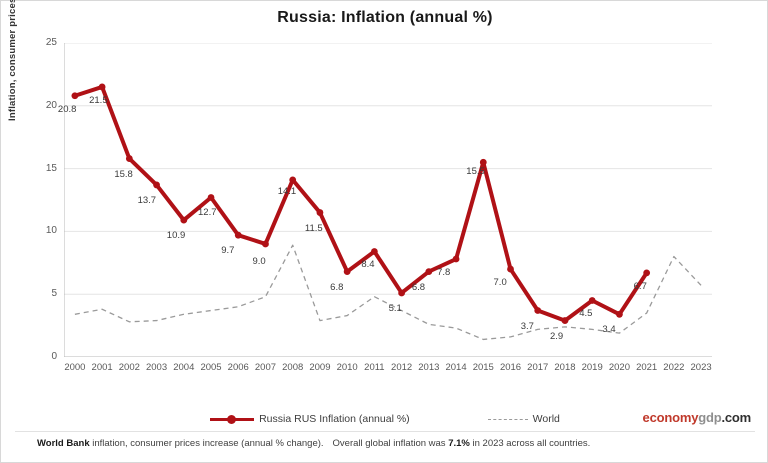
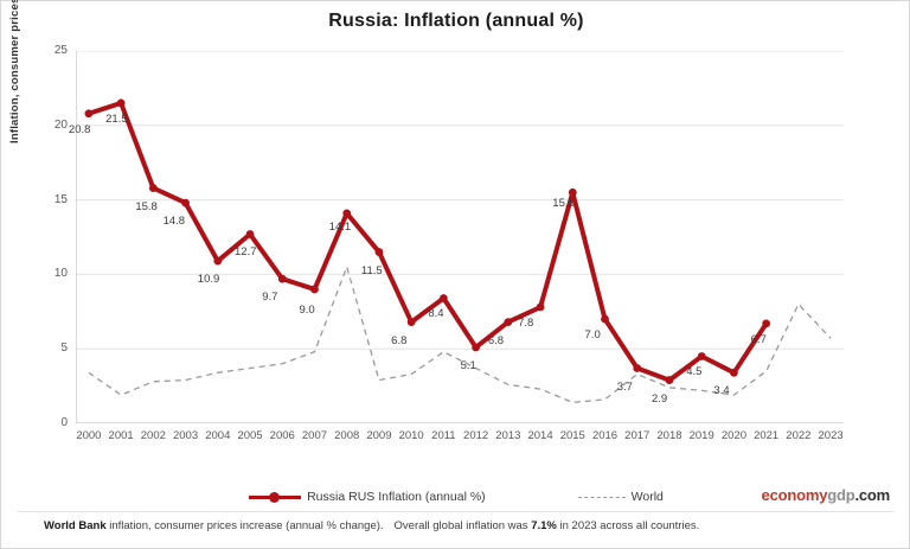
World/2001: 3.8 -> 1.9
Russia RUS Inflation (annual %)/2003: 13.7 -> 14.8
World/2008: 8.9 -> 10.5
World/2017: 2.2 -> 3.3
